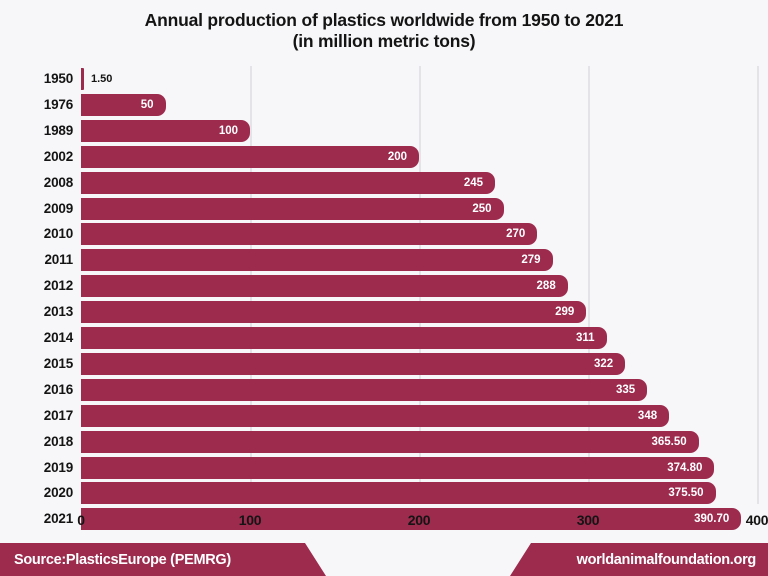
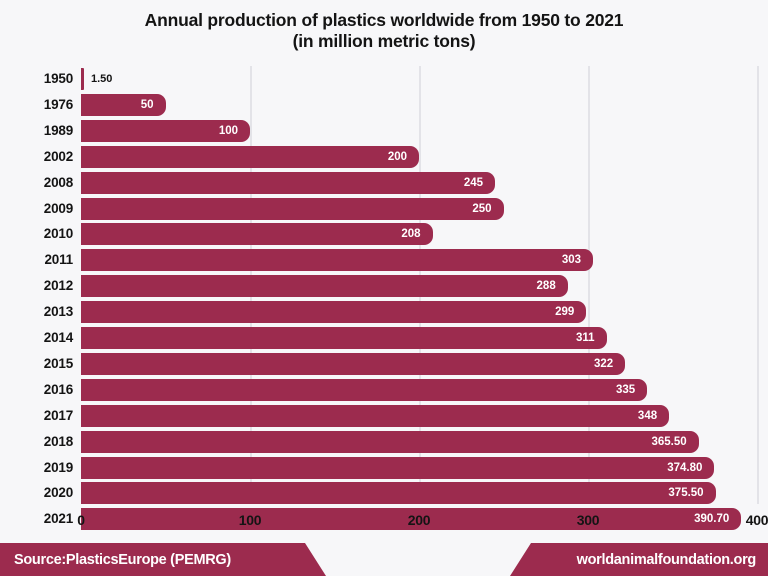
2010: 270 -> 208
2011: 279 -> 303
